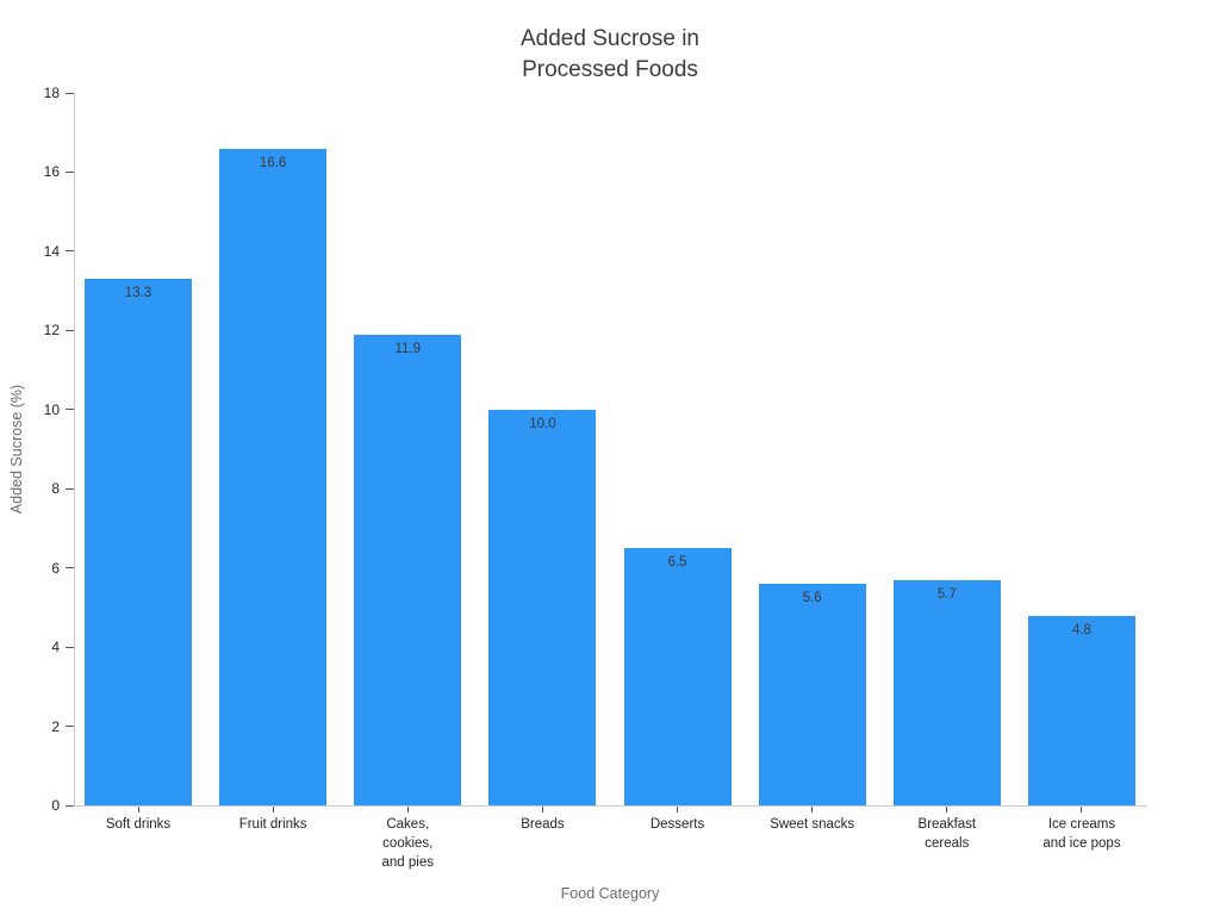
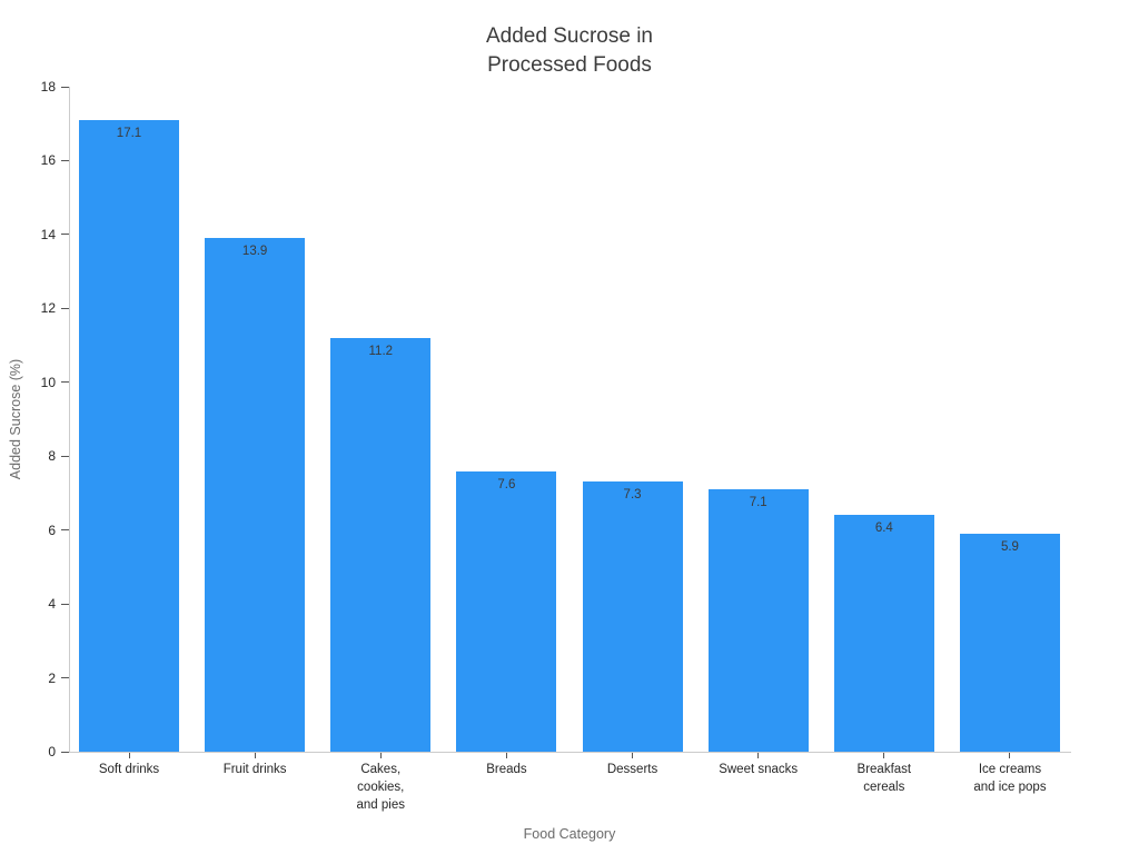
Soft drinks: 13.3 -> 17.1
Fruit drinks: 16.6 -> 13.9
Cakes, cookies, and pies: 11.9 -> 11.2
Breads: 10.0 -> 7.6
Desserts: 6.5 -> 7.3
Sweet snacks: 5.6 -> 7.1
Breakfast cereals: 5.7 -> 6.4
Ice creams and ice pops: 4.8 -> 5.9
